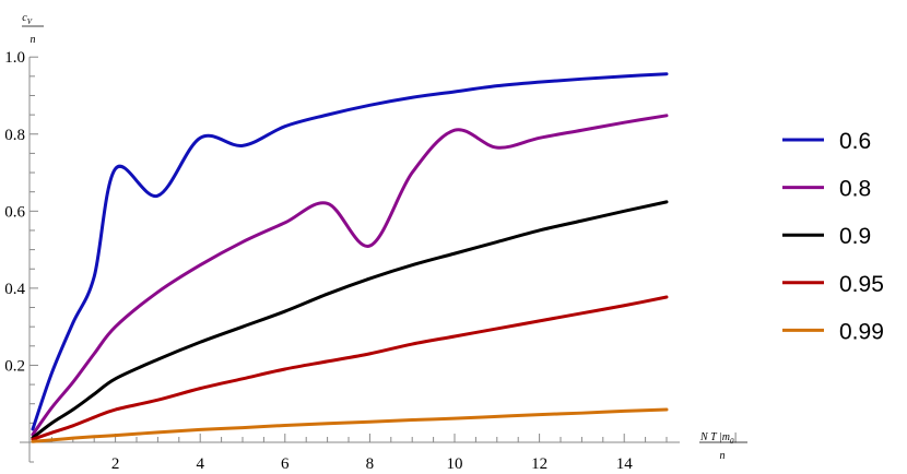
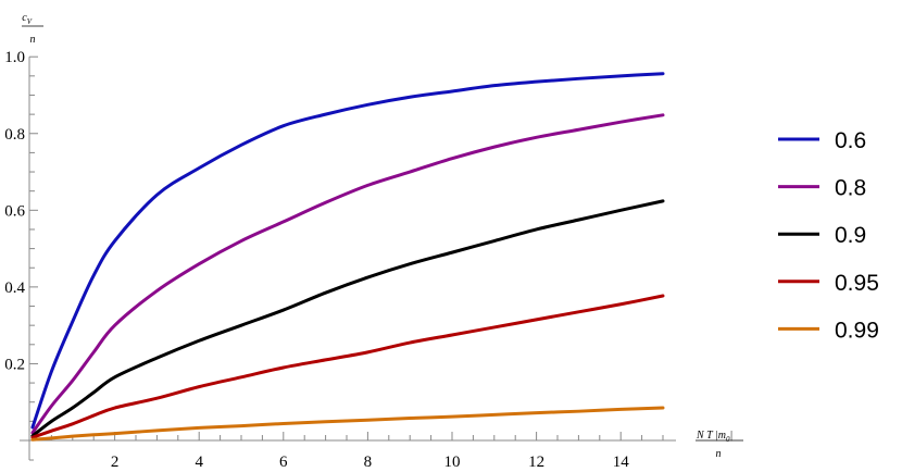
0.6/2: 0.71 -> 0.52
0.6/4: 0.79 -> 0.71
0.8/8: 0.51 -> 0.67
0.8/10: 0.81 -> 0.73
